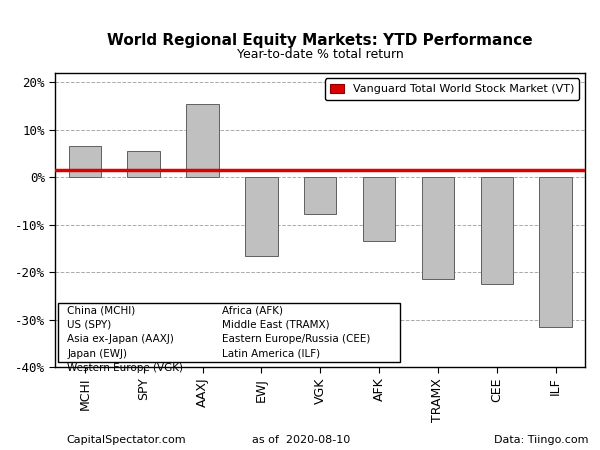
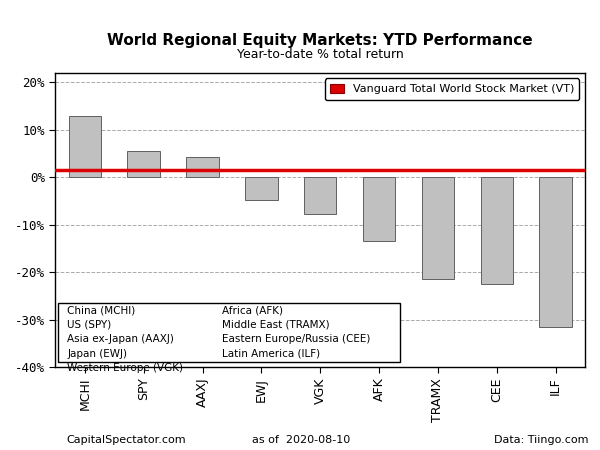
MCHI: 6.5% -> 12.8%
AAXJ: 15.5% -> 4.3%
EWJ: -16.5% -> -4.8%
